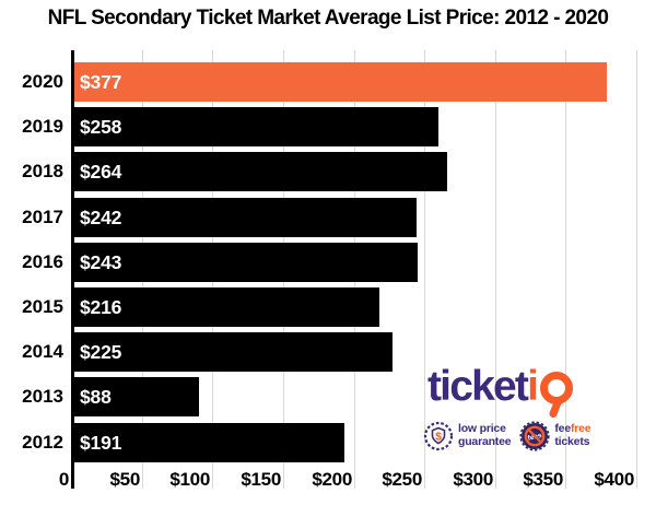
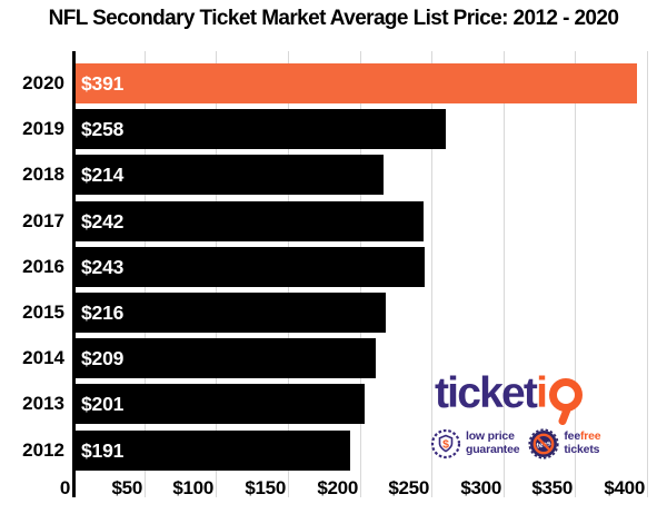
2020: $377 -> $391
2018: $264 -> $214
2014: $225 -> $209
2013: $88 -> $201
